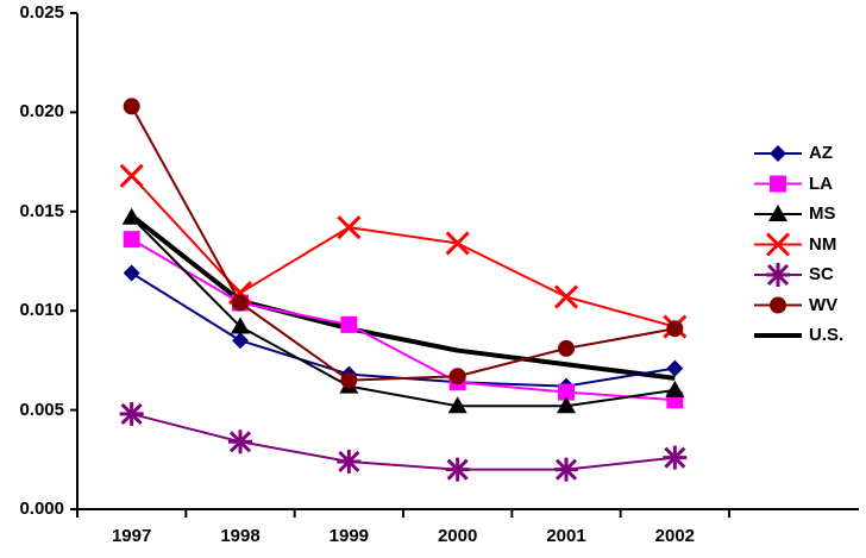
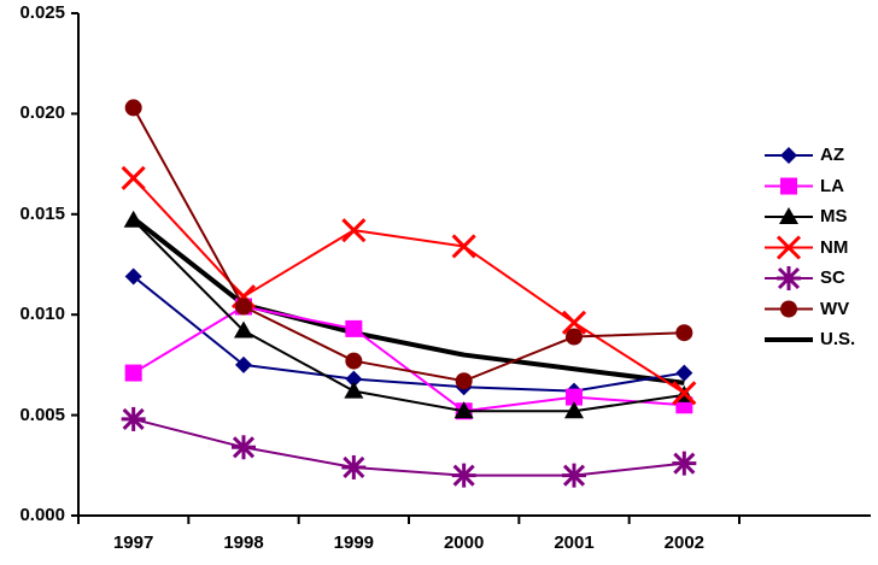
LA/1997: 0.0136 -> 0.0071
AZ/1998: 0.0085 -> 0.0075
WV/1999: 0.0065 -> 0.0077
LA/2000: 0.0064 -> 0.0052
NM/2001: 0.0107 -> 0.0096
WV/2001: 0.0081 -> 0.0089
NM/2002: 0.0092 -> 0.0061
